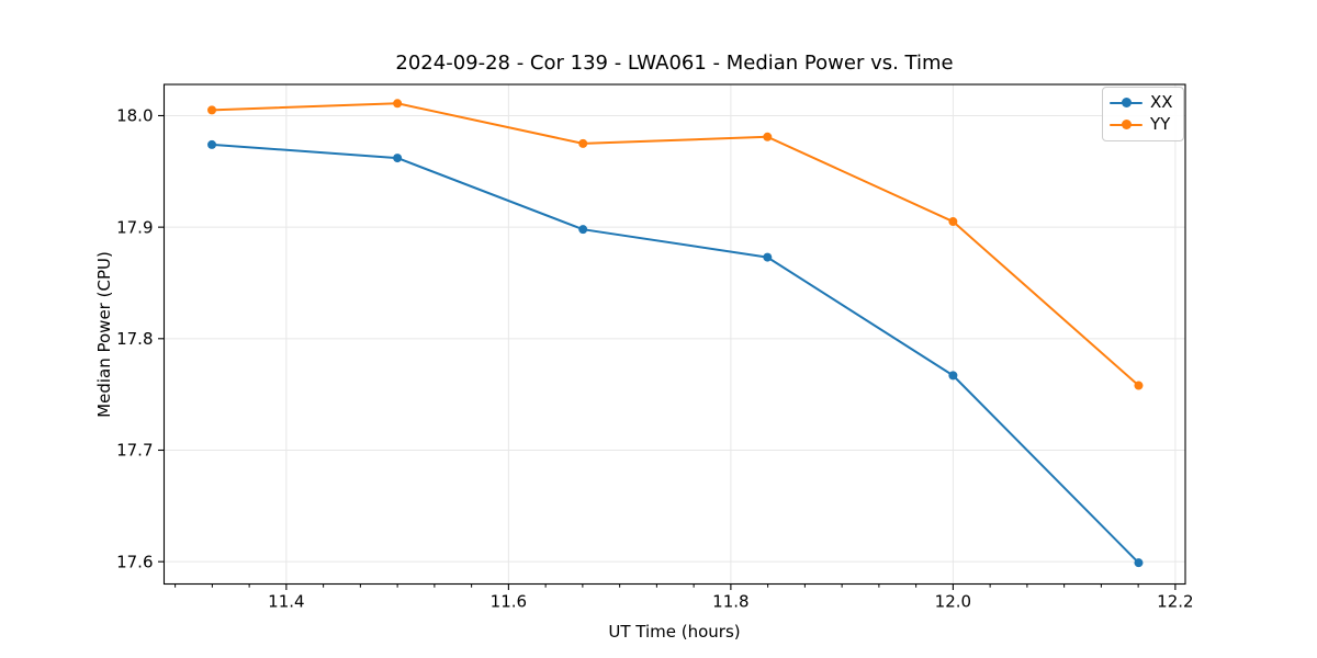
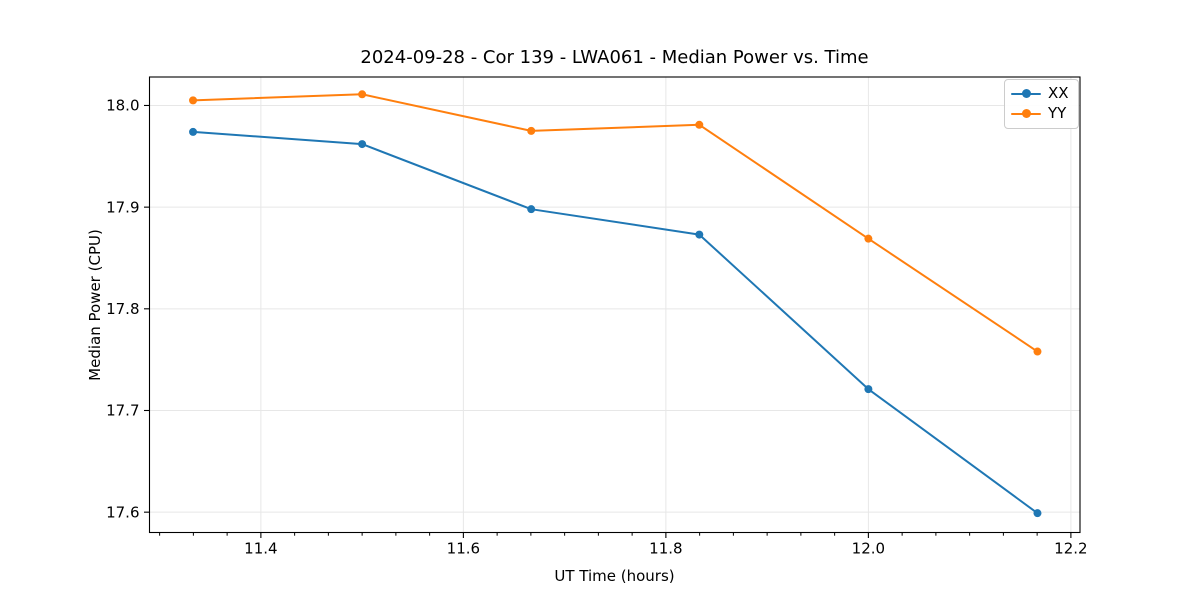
XX/12.0: 17.767 -> 17.721
YY/12.0: 17.905 -> 17.869
